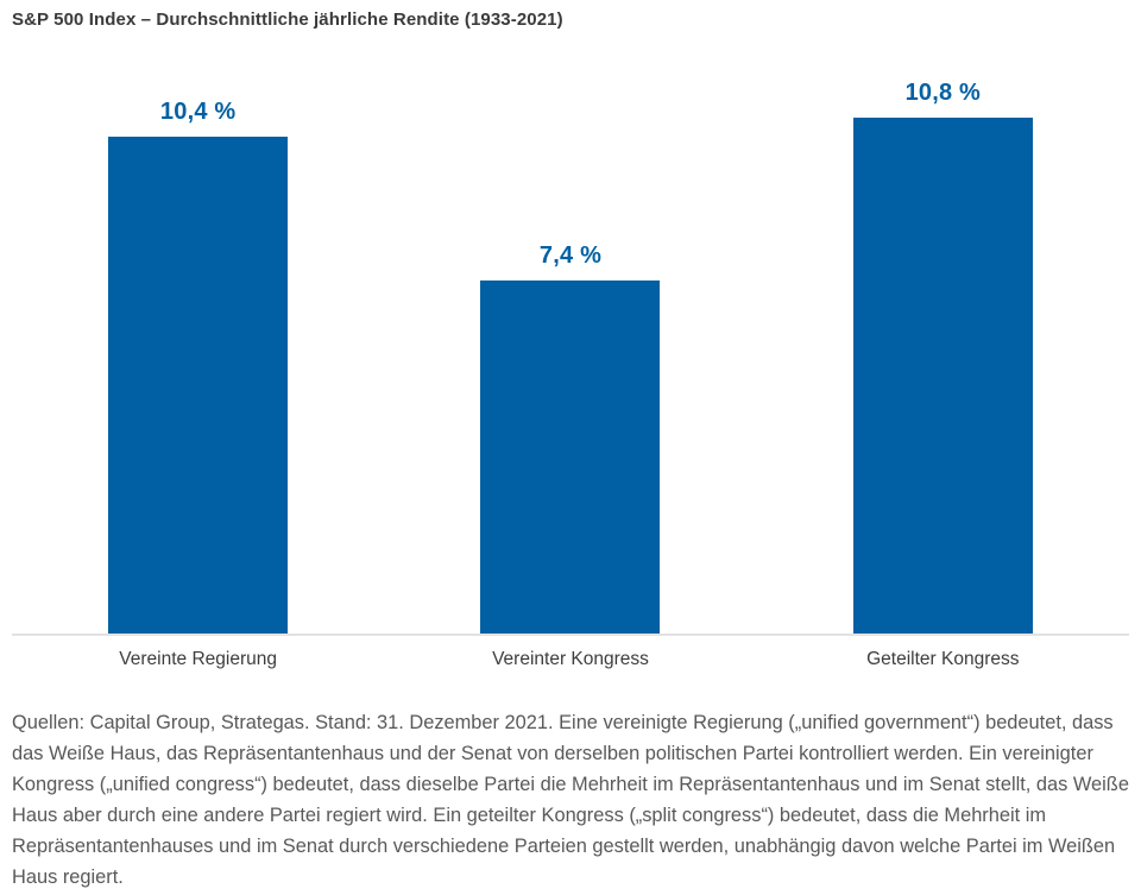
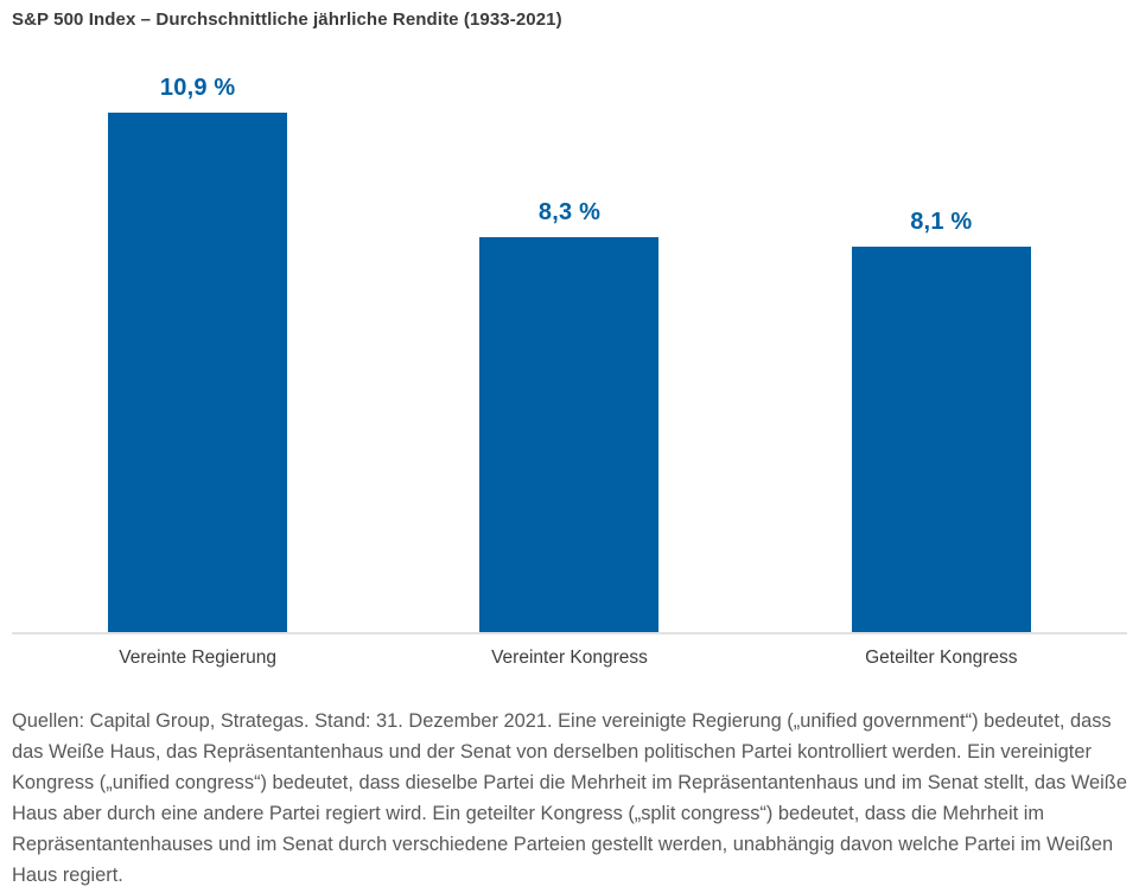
Vereinte Regierung: 10,4 -> 10,9
Vereinter Kongress: 7,4 -> 8,3
Geteilter Kongress: 10,8 -> 8,1
